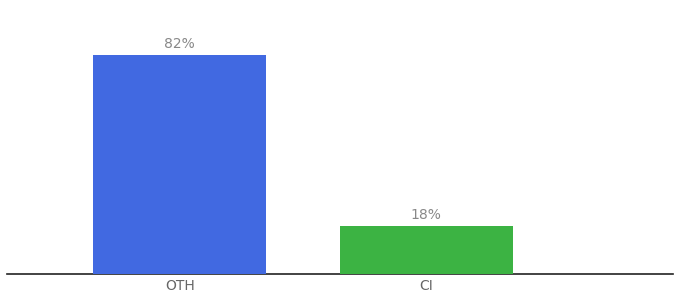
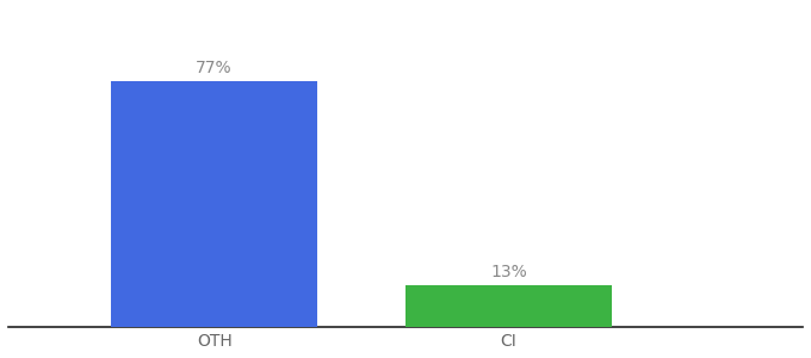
OTH: 82% -> 77%
CI: 18% -> 13%
